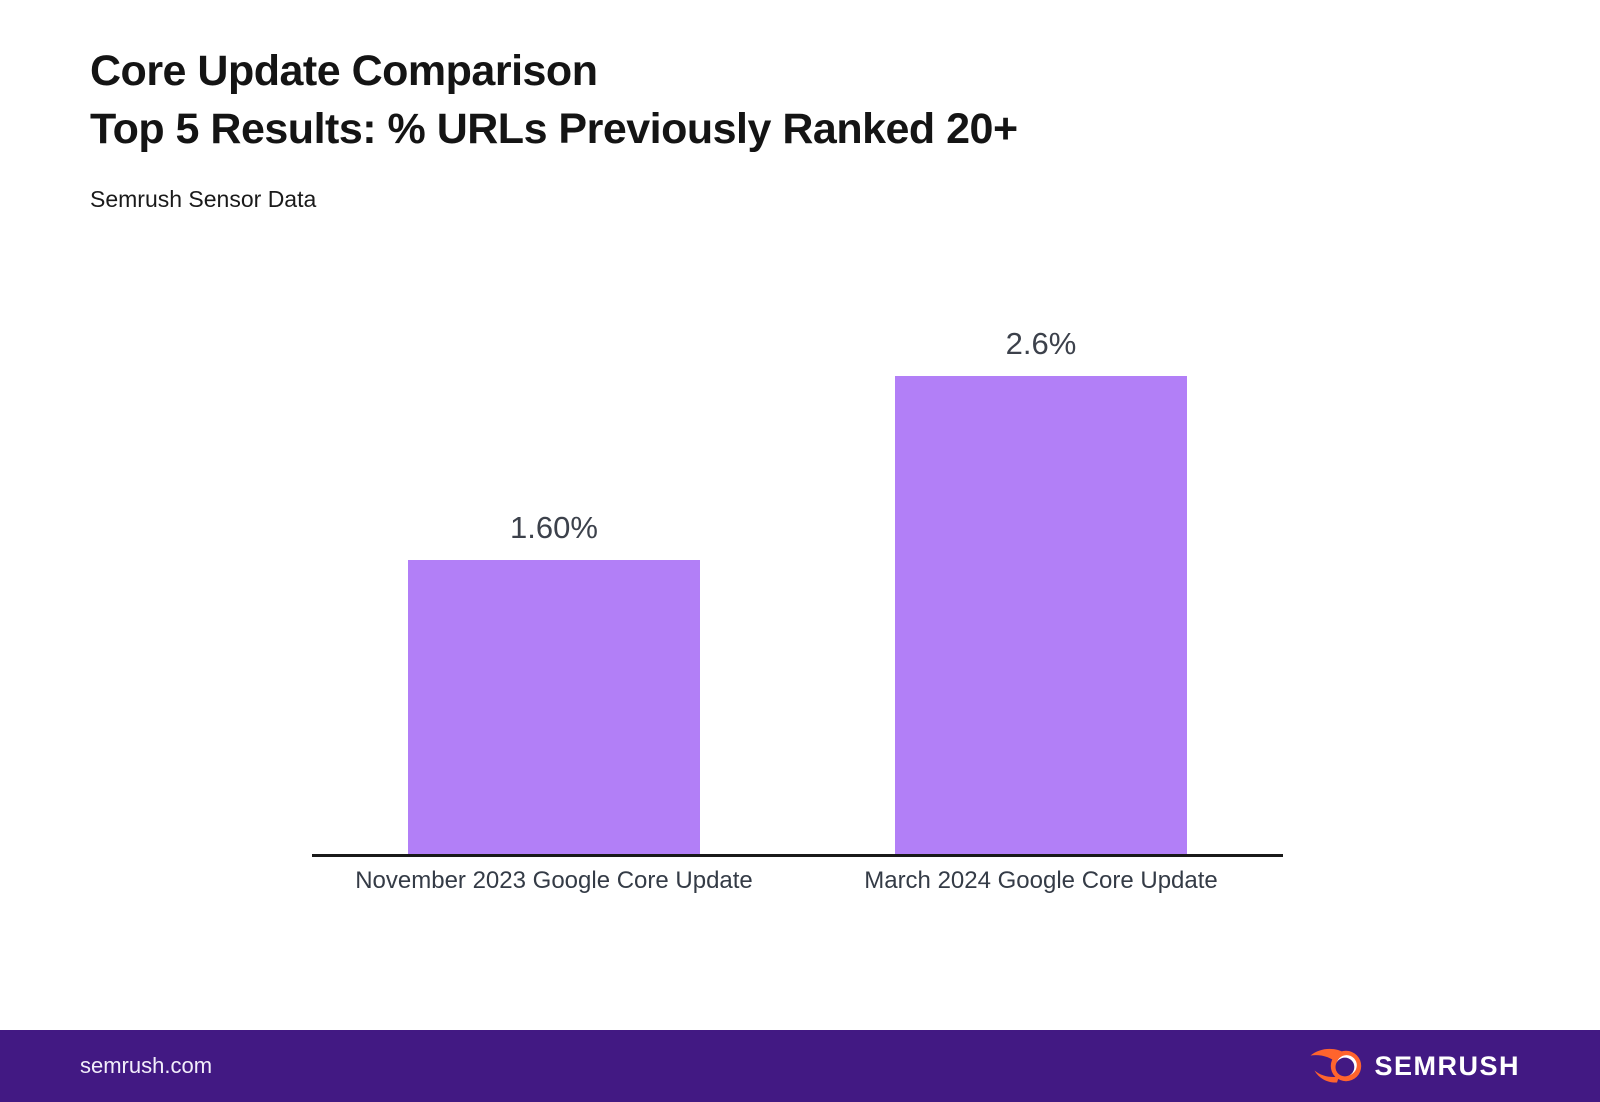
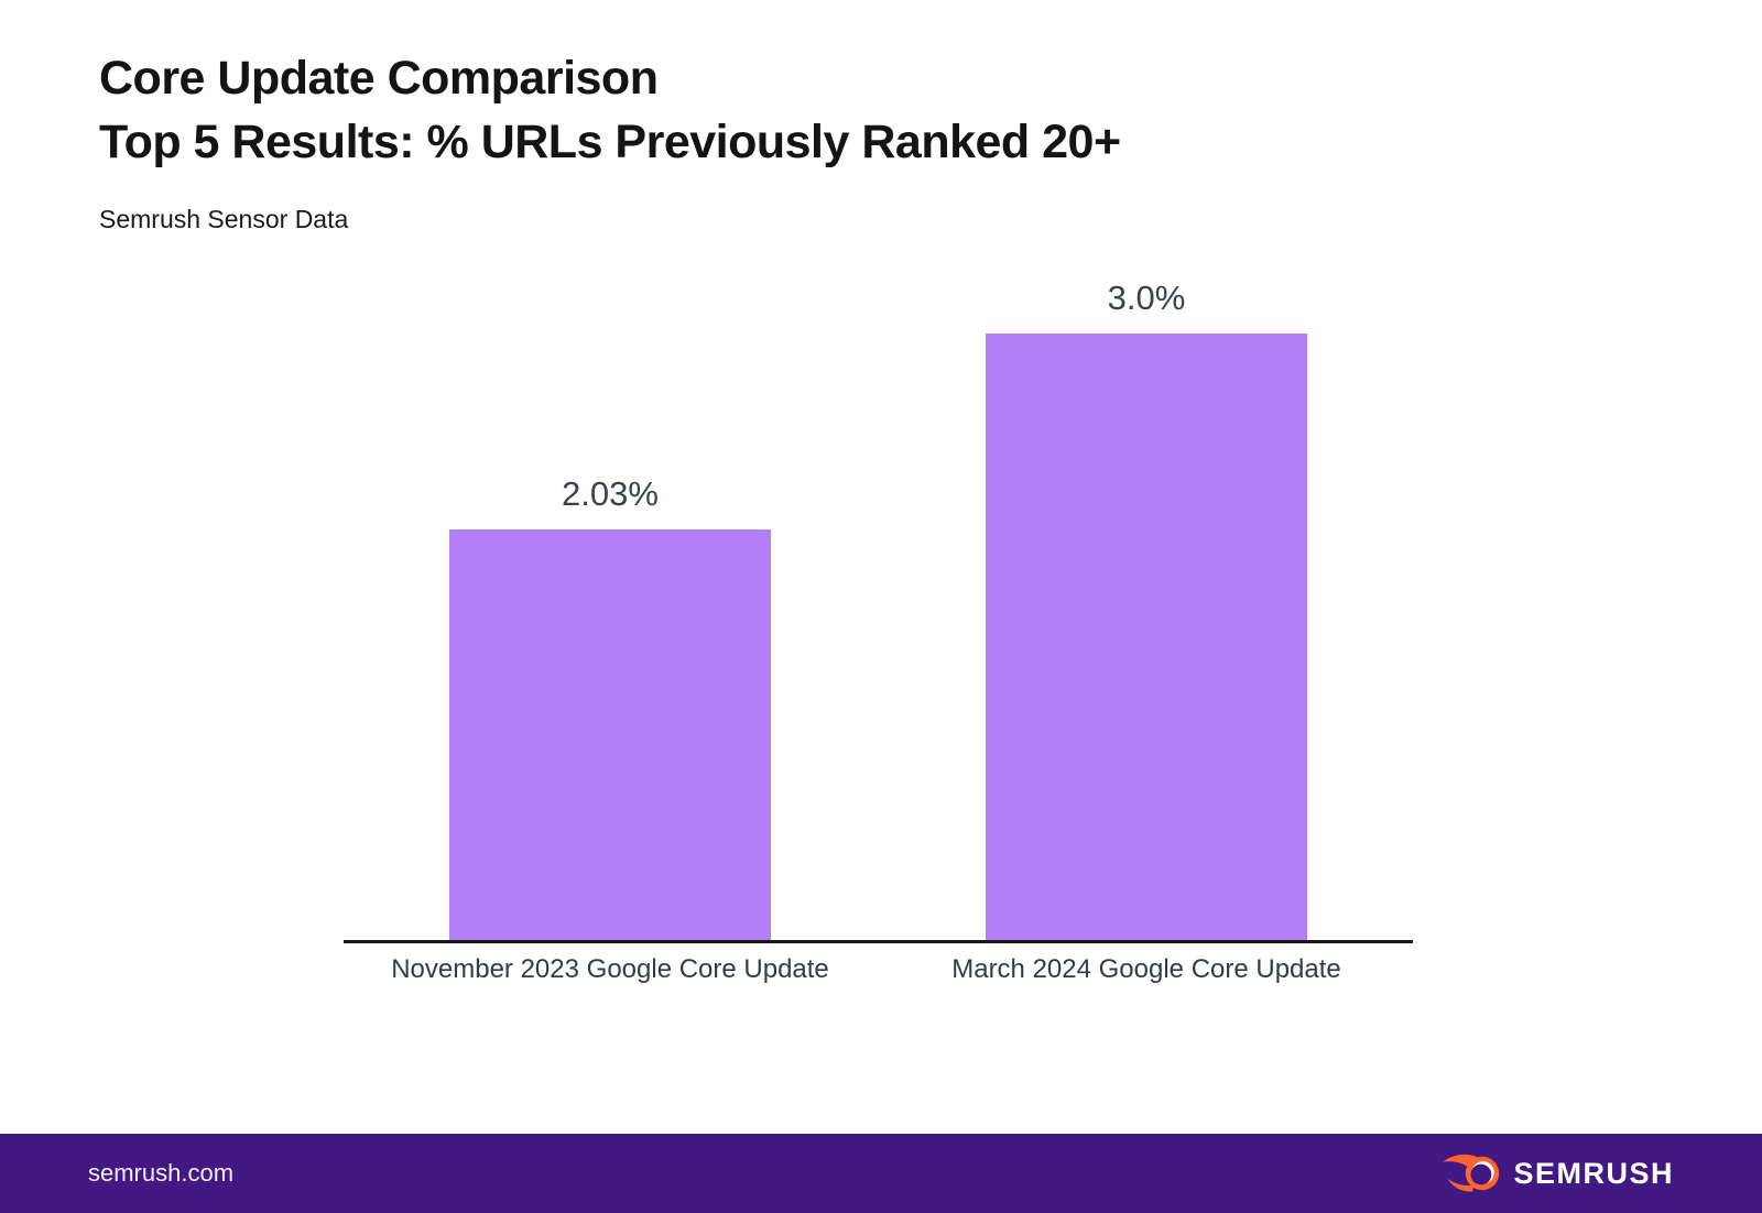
November 2023 Google Core Update: 1.60% -> 2.03%
March 2024 Google Core Update: 2.6% -> 3.0%
